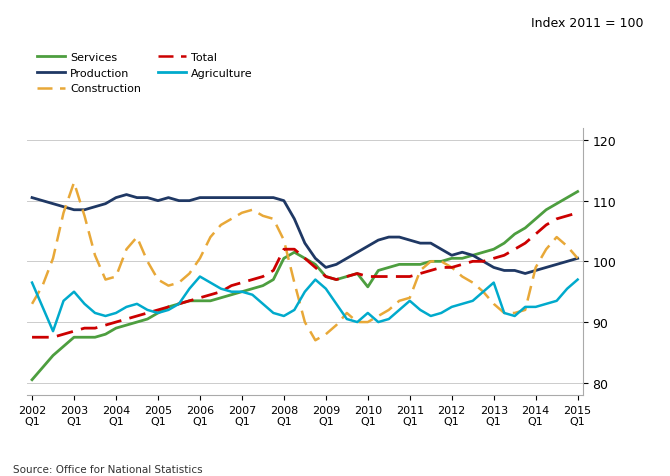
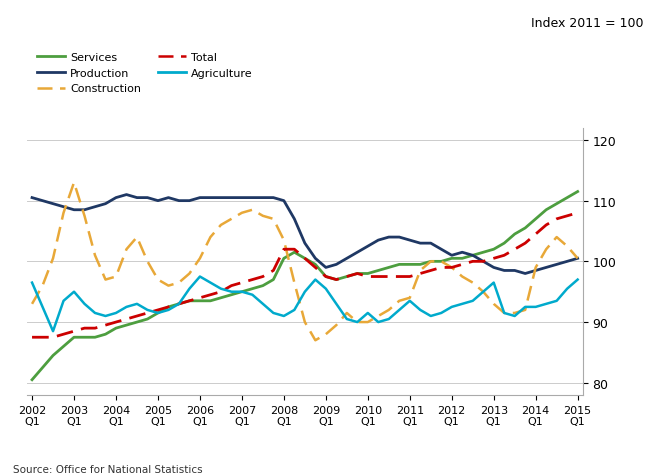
Services/2010 Q1: 95.8 -> 98.0
